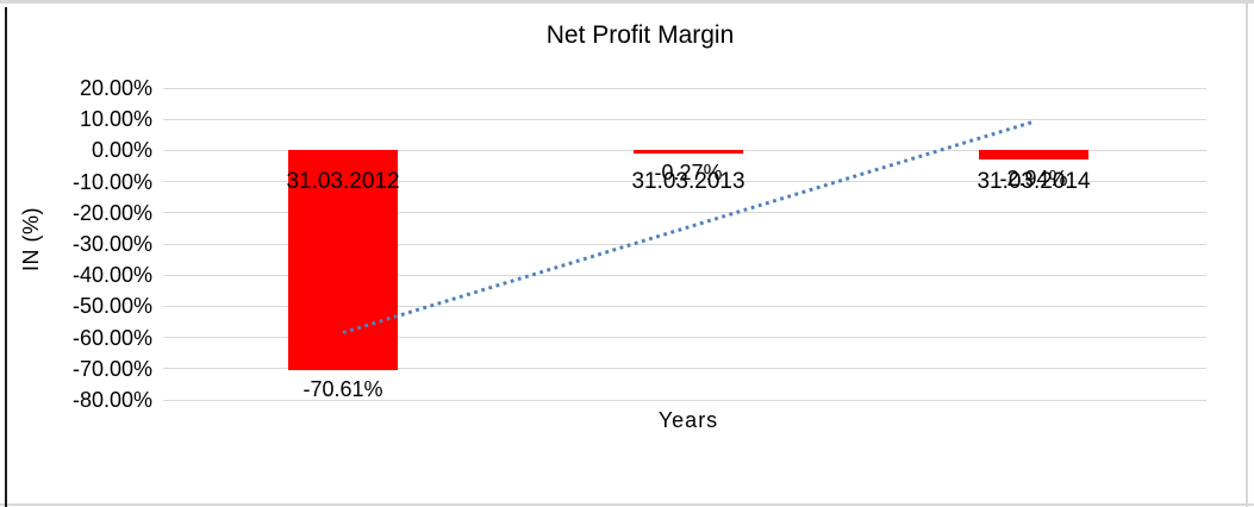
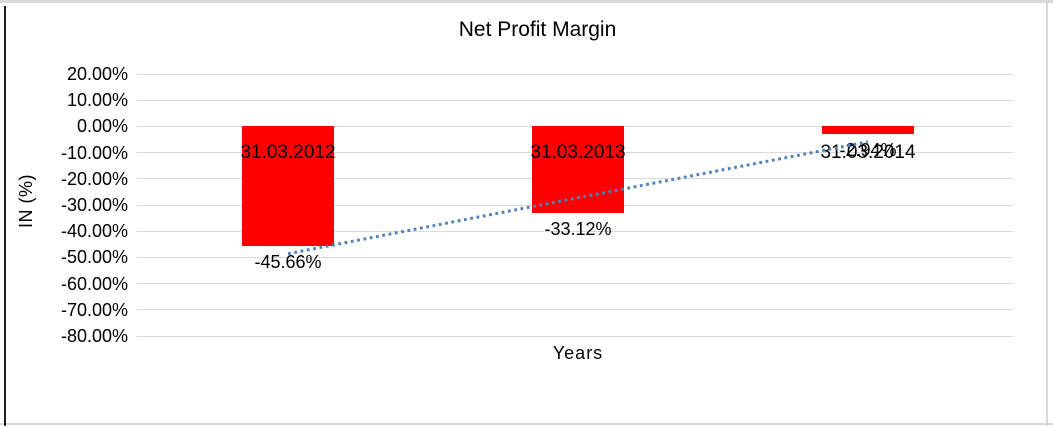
31.03.2012: -70.61% -> -45.66%
31.03.2013: -0.27% -> -33.12%
